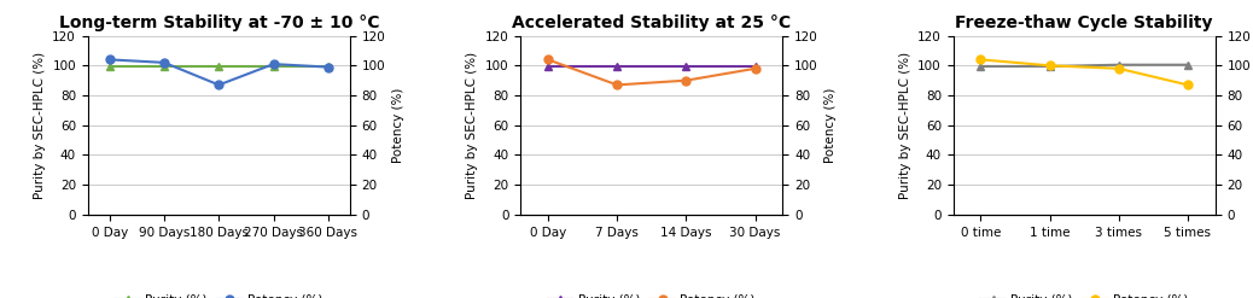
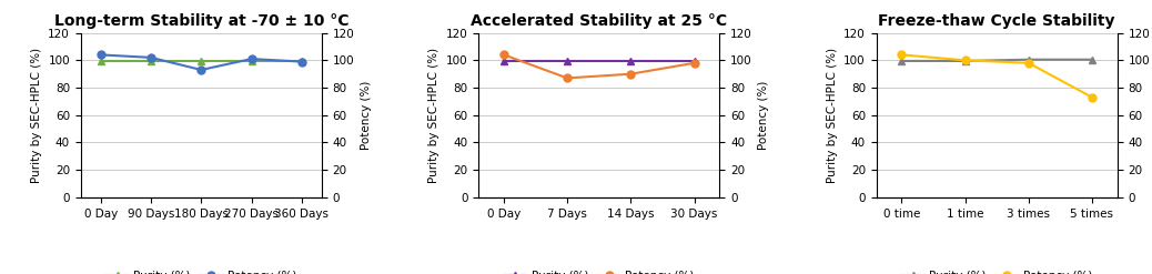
Long-term Stability at -70 ± 10 °C/Potency (%)/180 Days: 87 -> 93
Freeze-thaw Cycle Stability/Potency (%)/5 times: 87 -> 73
